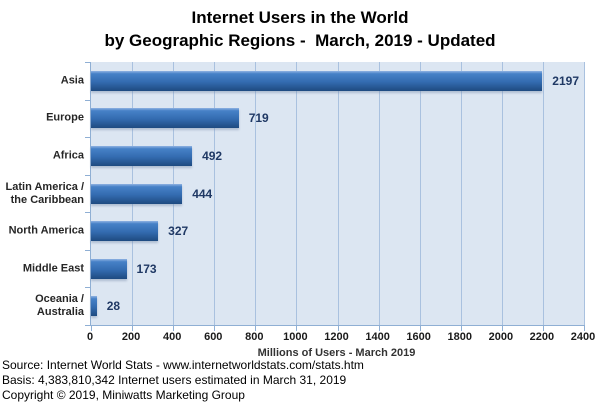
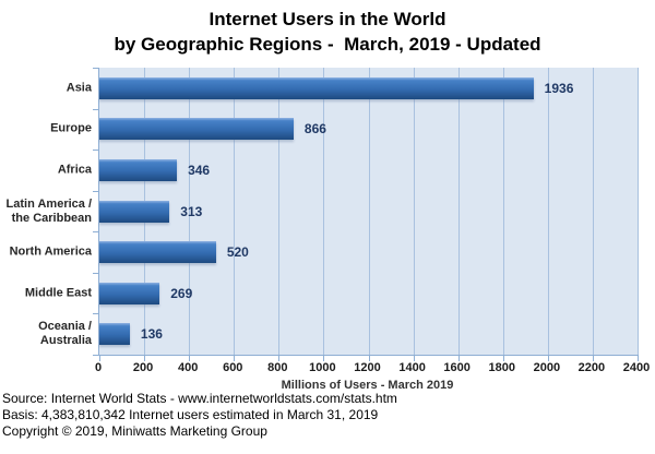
Asia: 2197 -> 1936
Europe: 719 -> 866
Africa: 492 -> 346
Latin America / the Caribbean: 444 -> 313
North America: 327 -> 520
Middle East: 173 -> 269
Oceania / Australia: 28 -> 136
